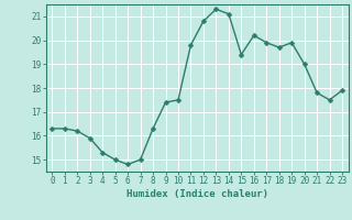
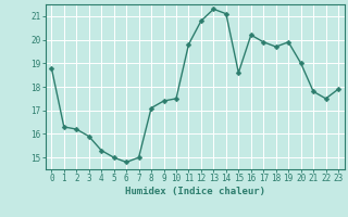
0: 16.3 -> 18.8
8: 16.3 -> 17.1
15: 19.4 -> 18.6
